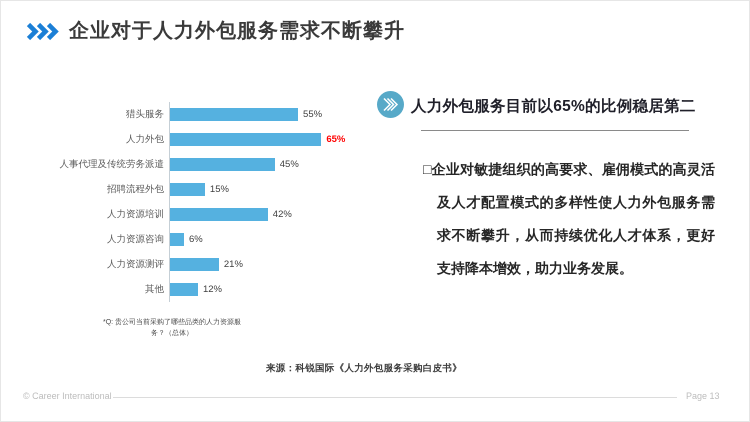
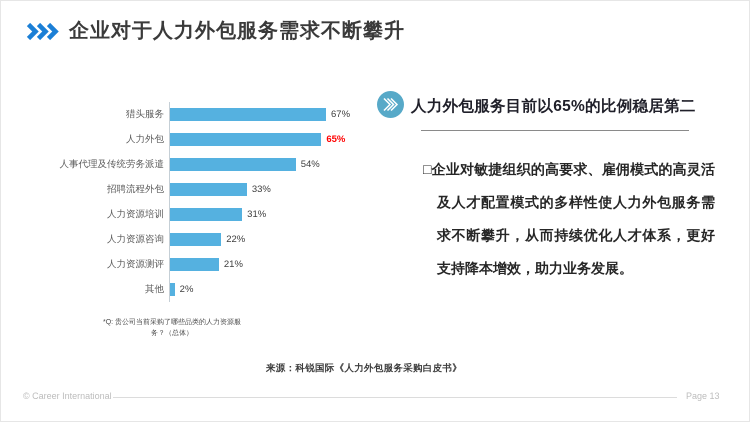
猎头服务: 55% -> 67%
人事代理及传统劳务派遣: 45% -> 54%
招聘流程外包: 15% -> 33%
人力资源培训: 42% -> 31%
人力资源咨询: 6% -> 22%
其他: 12% -> 2%
